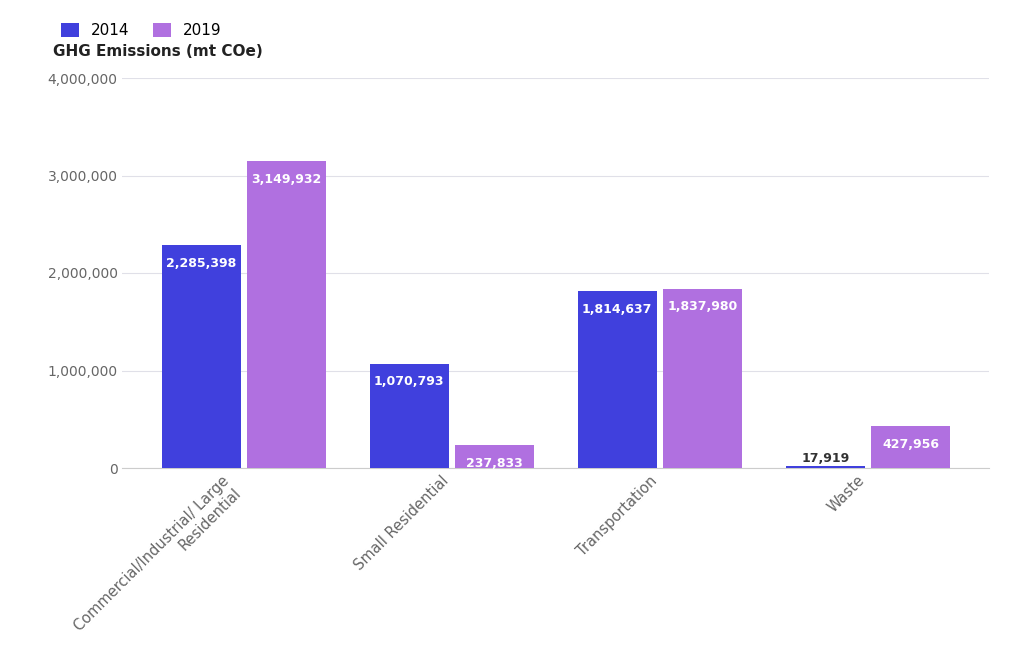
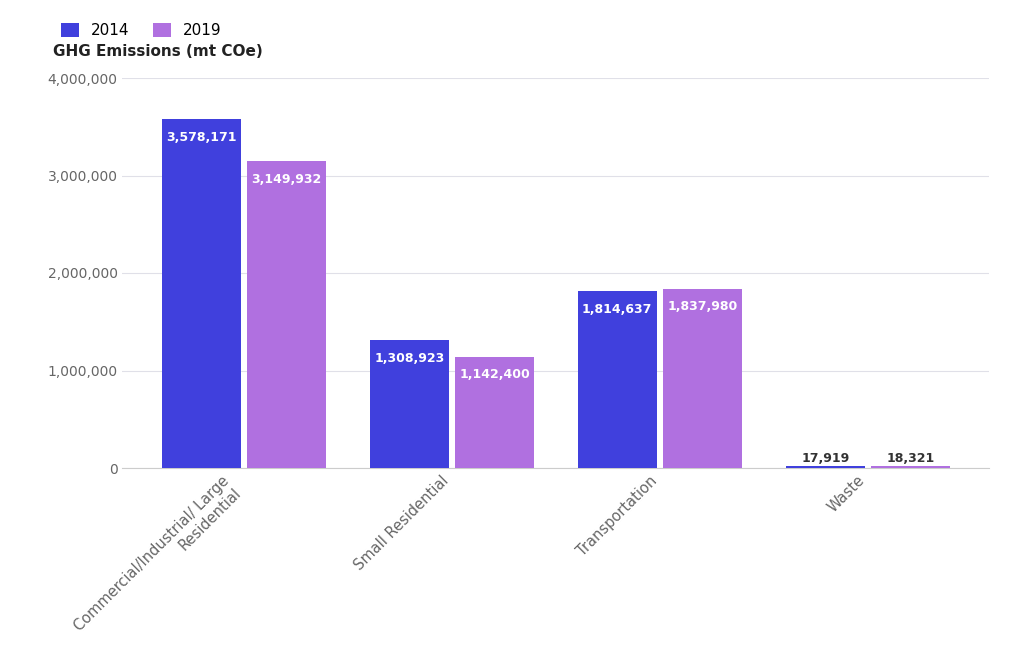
2014/Commercial/Industrial/ Large Residential: 2,285,398 -> 3,578,171
2014/Small Residential: 1,070,793 -> 1,308,923
2019/Small Residential: 237,833 -> 1,142,400
2019/Waste: 427,956 -> 18,321
